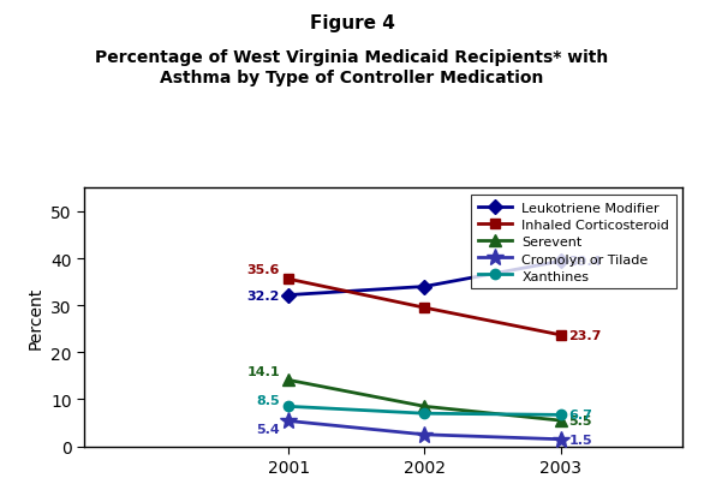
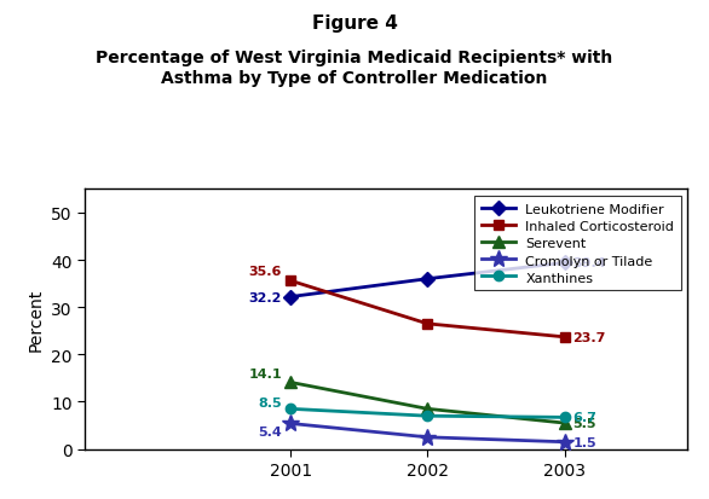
Leukotriene Modifier/2002: 34.0 -> 36.0
Inhaled Corticosteroid/2002: 29.5 -> 26.5
